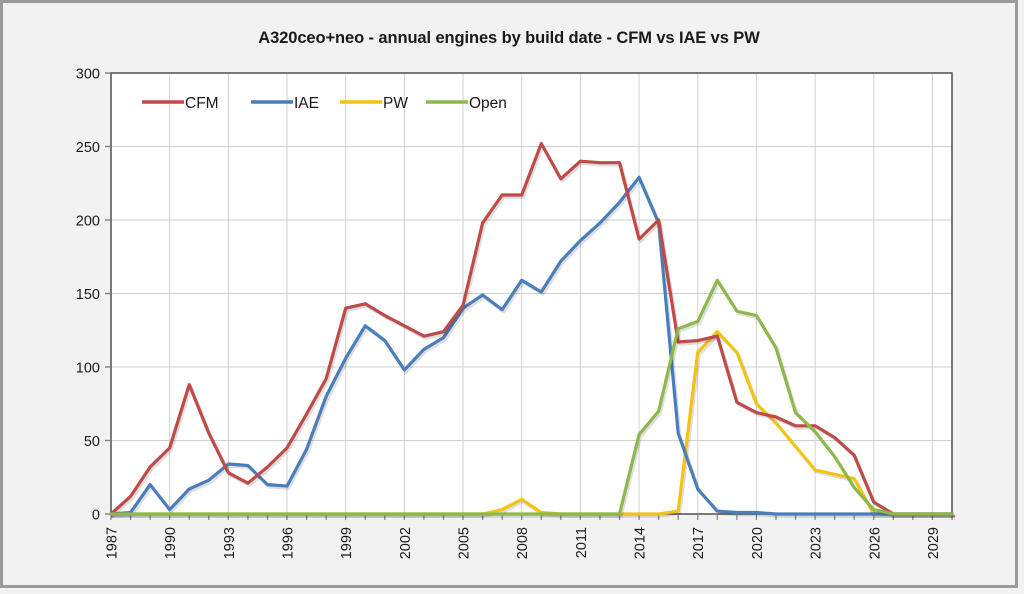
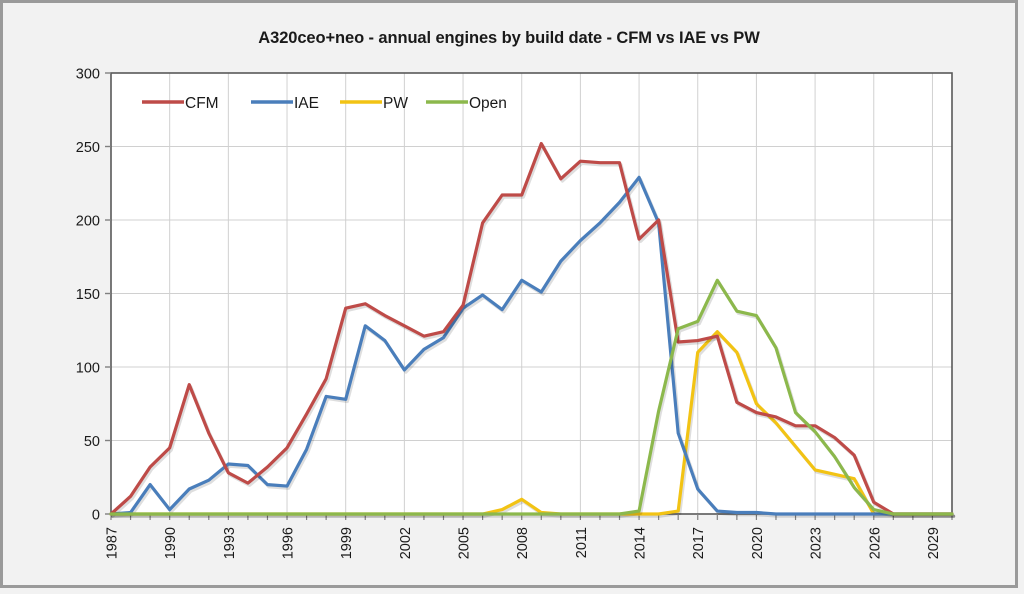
IAE/1999: 106 -> 78
Open/2014: 54 -> 2
